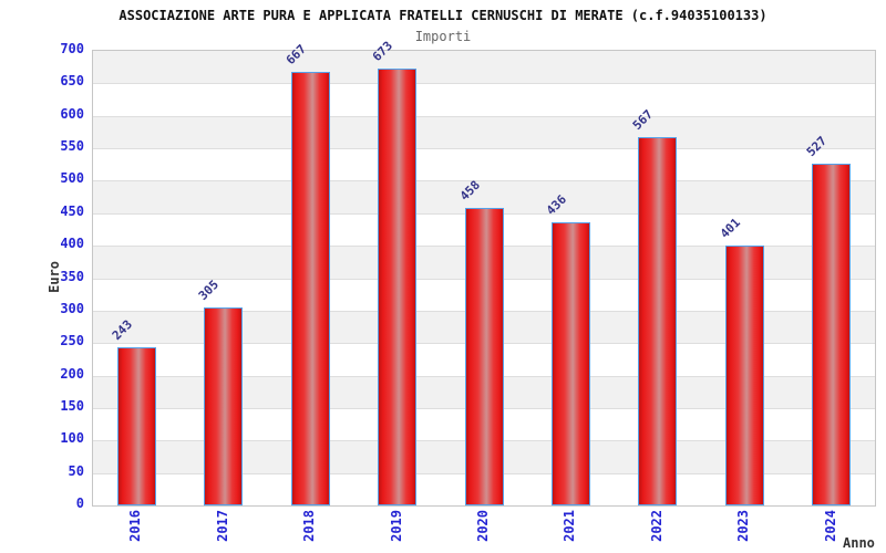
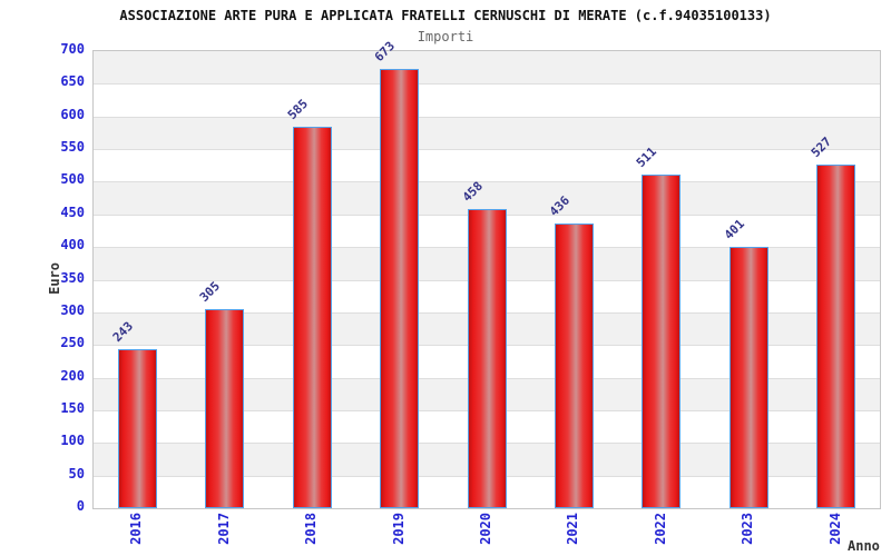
2018: 667 -> 585
2022: 567 -> 511
